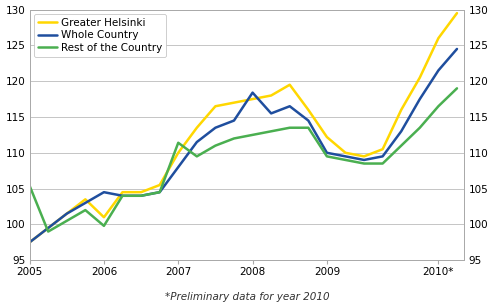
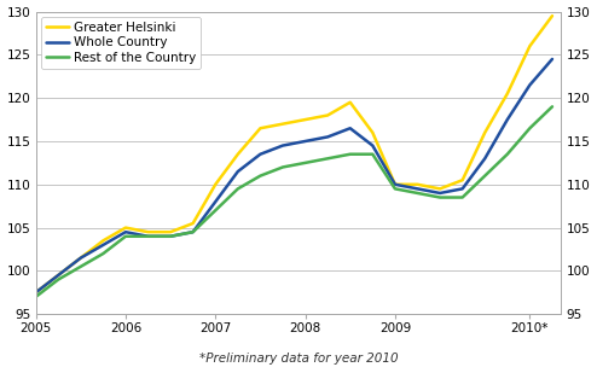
Rest of the Country/2005: 105.4 -> 97.0
Greater Helsinki/2006: 101.0 -> 105.0
Rest of the Country/2006: 99.8 -> 104.0
Rest of the Country/2007: 111.4 -> 107.0
Whole Country/2008: 118.4 -> 115.0
Greater Helsinki/2009: 112.2 -> 110.0
